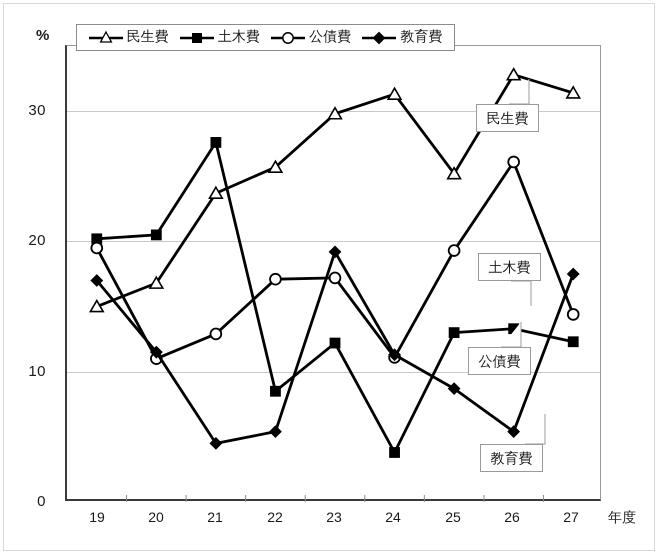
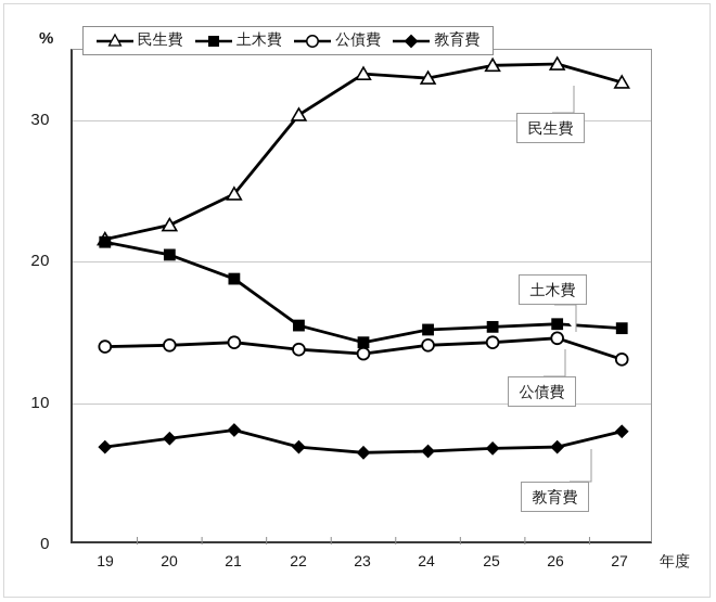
民生費/19: 15.0 -> 21.6
土木費/19: 20.2 -> 21.4
公債費/19: 19.5 -> 14.0
教育費/19: 17.0 -> 6.9
民生費/20: 16.8 -> 22.6
公債費/20: 11.0 -> 14.1
教育費/20: 11.5 -> 7.5
民生費/21: 23.7 -> 24.8
土木費/21: 27.6 -> 18.8
公債費/21: 12.9 -> 14.3
教育費/21: 4.5 -> 8.1
民生費/22: 25.7 -> 30.4
土木費/22: 8.5 -> 15.5
公債費/22: 17.1 -> 13.8
教育費/22: 5.4 -> 6.9
民生費/23: 29.8 -> 33.3
土木費/23: 12.2 -> 14.3
公債費/23: 17.2 -> 13.5
教育費/23: 19.2 -> 6.5
民生費/24: 31.3 -> 33.0
土木費/24: 3.8 -> 15.2
公債費/24: 11.1 -> 14.1
教育費/24: 11.3 -> 6.6
民生費/25: 25.2 -> 33.9
土木費/25: 13.0 -> 15.4
公債費/25: 19.3 -> 14.3
教育費/25: 8.7 -> 6.8
民生費/26: 32.8 -> 34.0
土木費/26: 13.3 -> 15.6
公債費/26: 26.1 -> 14.6
教育費/26: 5.4 -> 6.9
民生費/27: 31.4 -> 32.7
土木費/27: 12.3 -> 15.3
公債費/27: 14.4 -> 13.1
教育費/27: 17.5 -> 8.0
